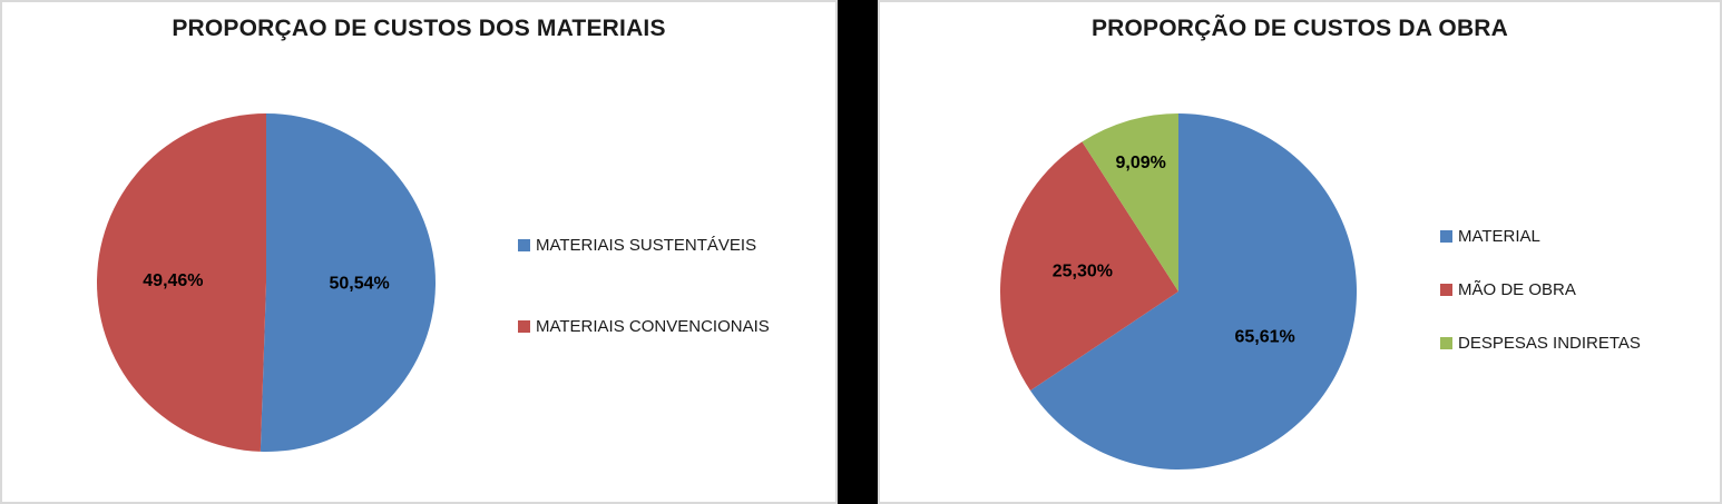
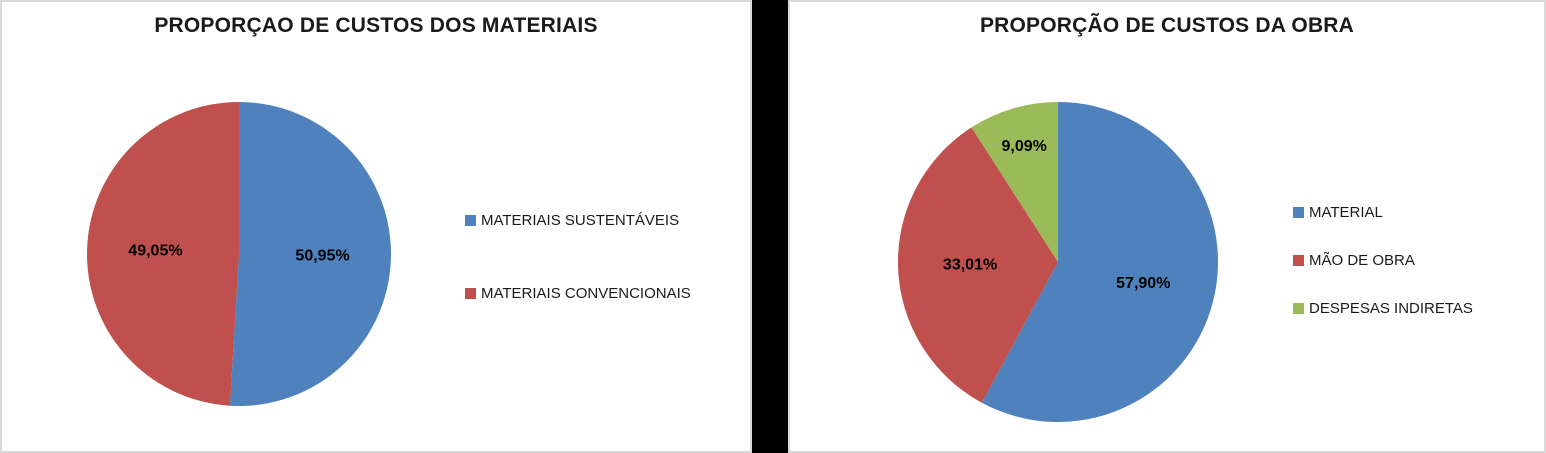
PROPORÇAO DE CUSTOS DOS MATERIAIS/MATERIAIS SUSTENTÁVEIS: 50,54% -> 50,95%
PROPORÇAO DE CUSTOS DOS MATERIAIS/MATERIAIS CONVENCIONAIS: 49,46% -> 49,05%
PROPORÇÃO DE CUSTOS DA OBRA/MATERIAL: 65,61% -> 57,90%
PROPORÇÃO DE CUSTOS DA OBRA/MÃO DE OBRA: 25,30% -> 33,01%
